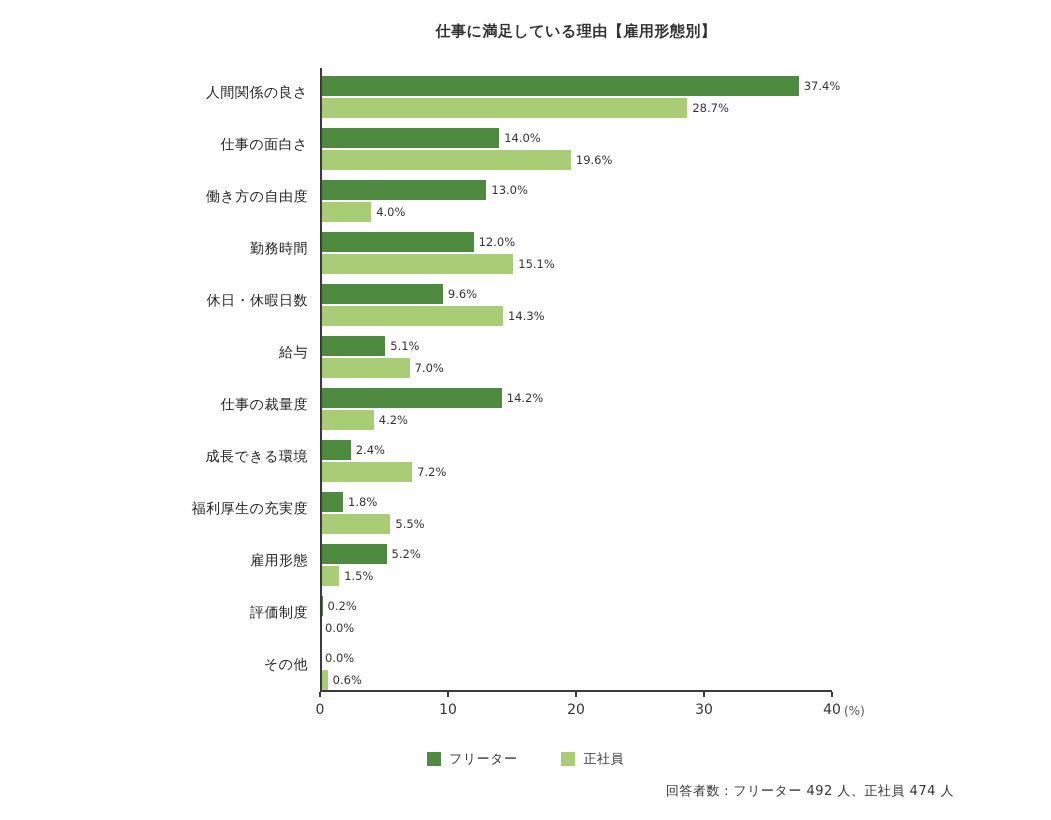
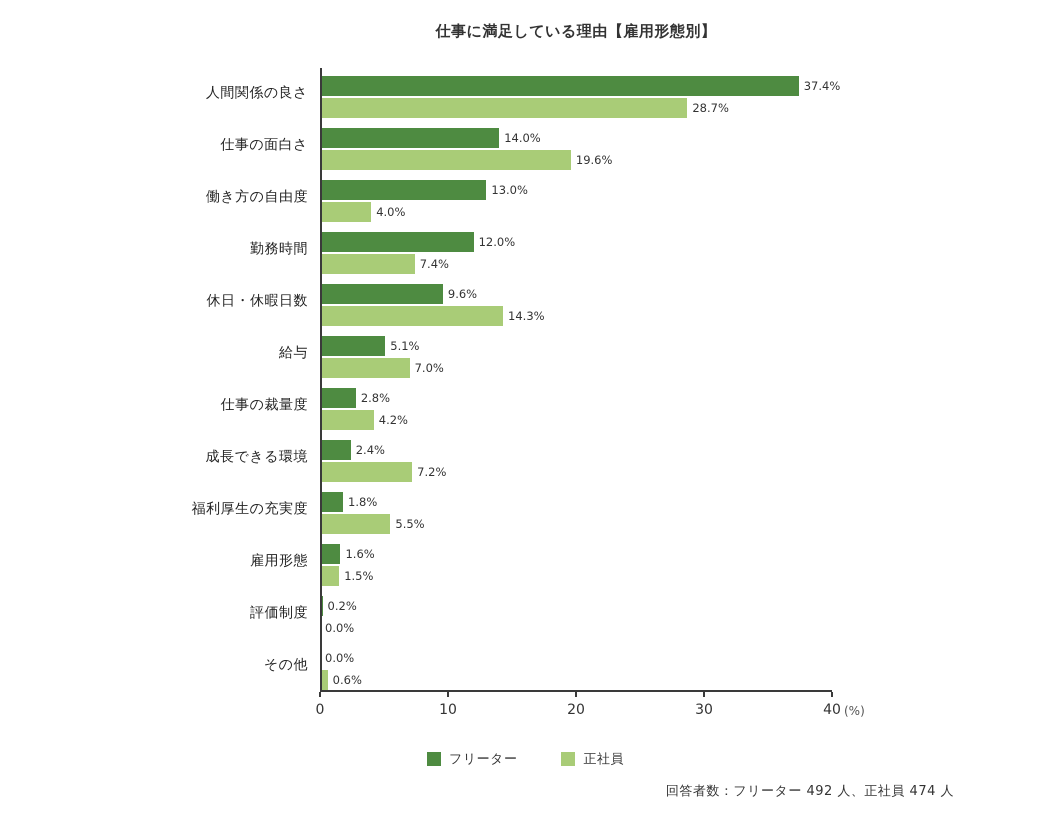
正社員/勤務時間: 15.1% -> 7.4%
フリーター/仕事の裁量度: 14.2% -> 2.8%
フリーター/雇用形態: 5.2% -> 1.6%
